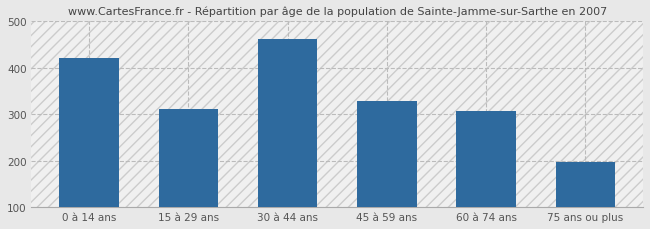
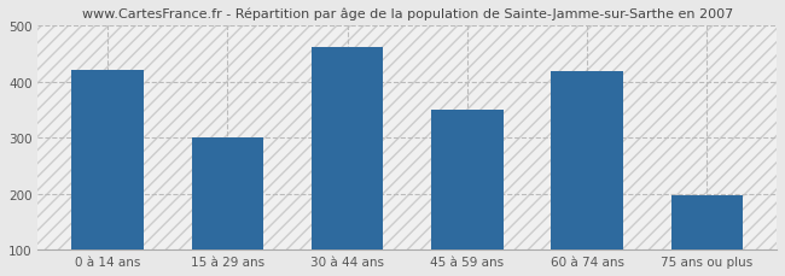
15 à 29 ans: 312 -> 300
45 à 59 ans: 328 -> 350
60 à 74 ans: 308 -> 420
